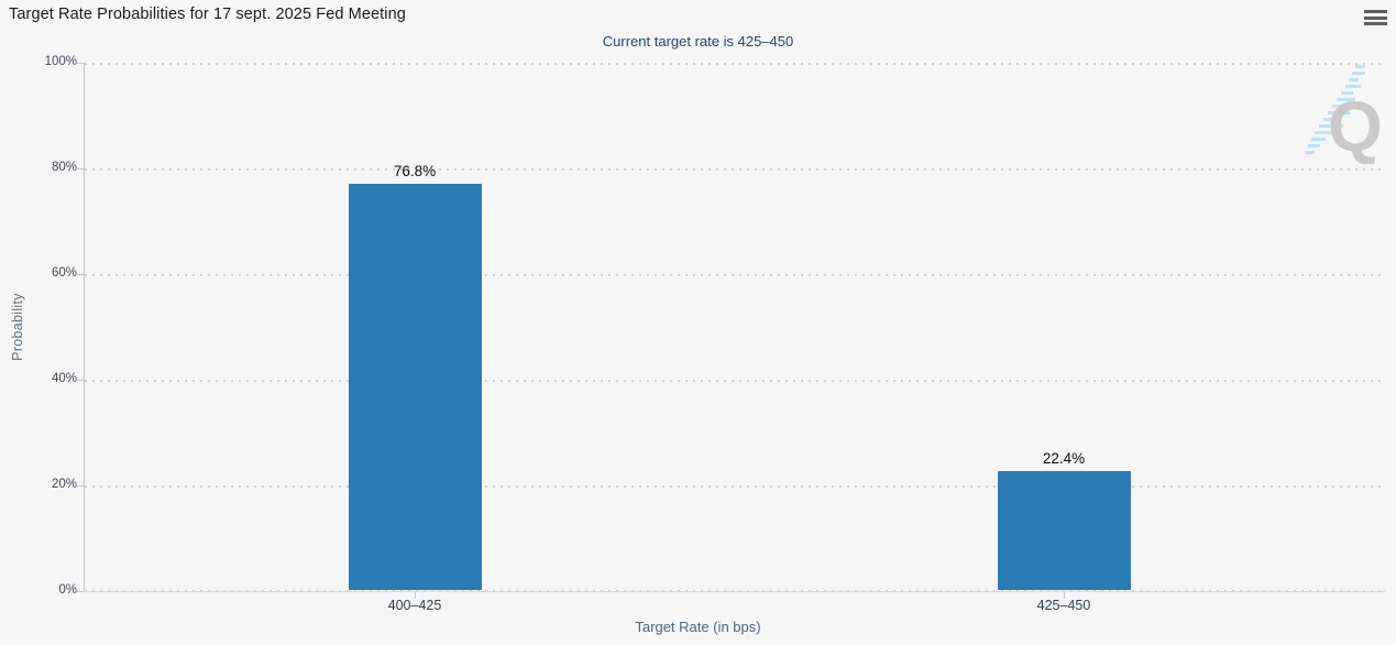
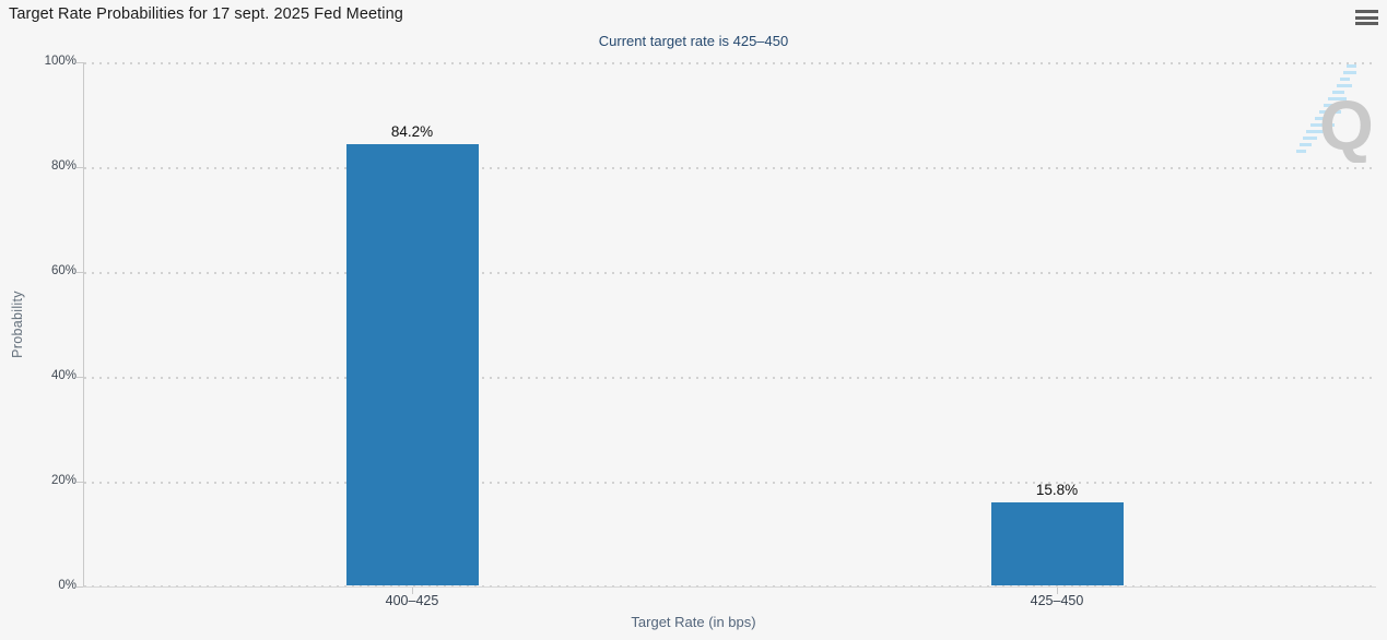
400–425: 76.8% -> 84.2%
425–450: 22.4% -> 15.8%
